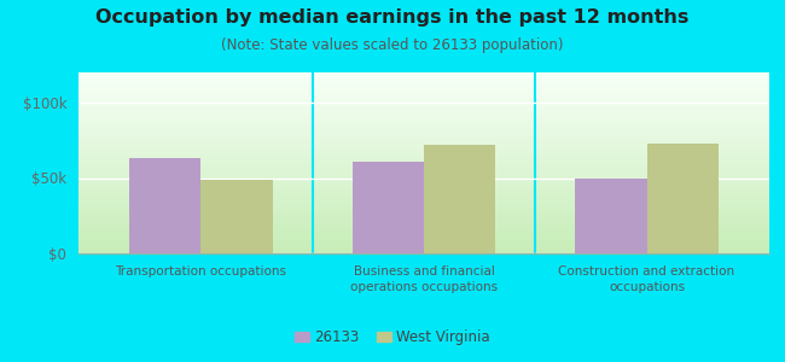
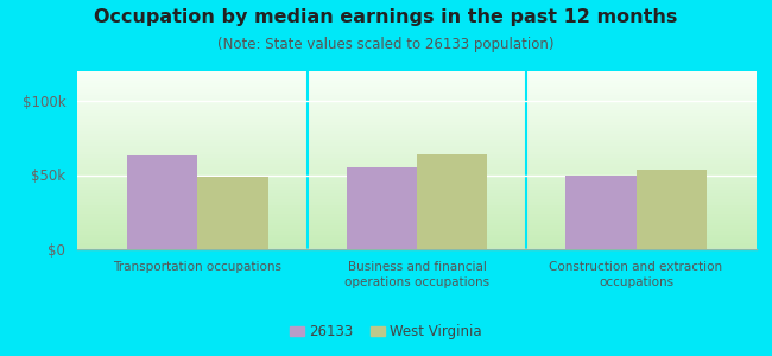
26133/Business and financial operations occupations: $61k -> $55k
West Virginia/Business and financial operations occupations: $72k -> $64k
West Virginia/Construction and extraction occupations: $73k -> $54k
